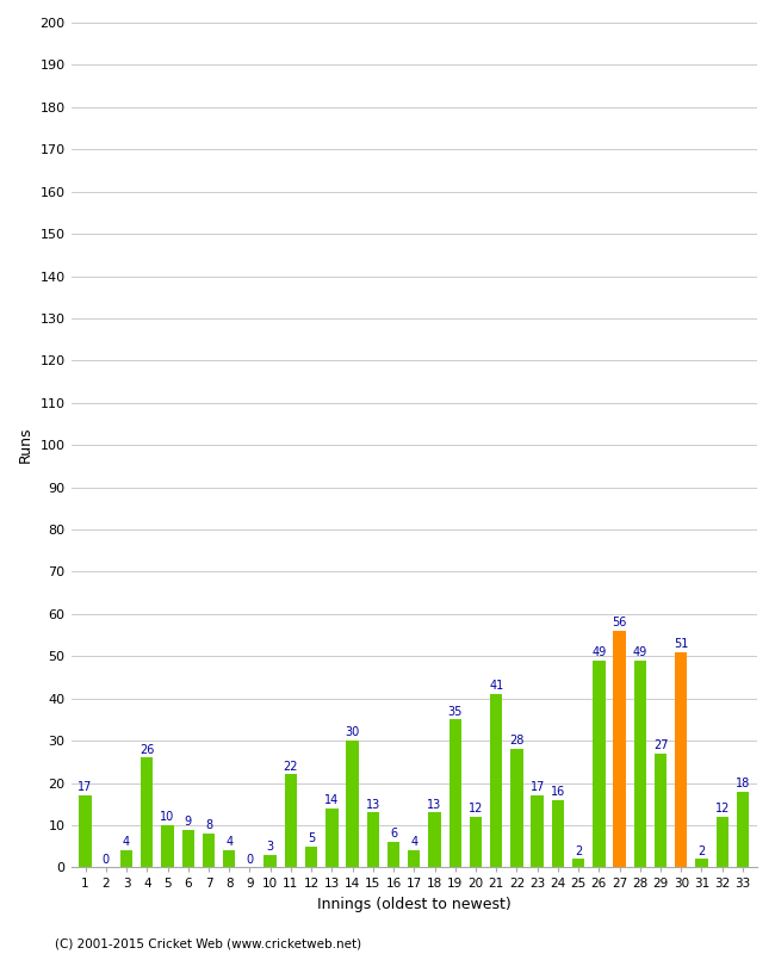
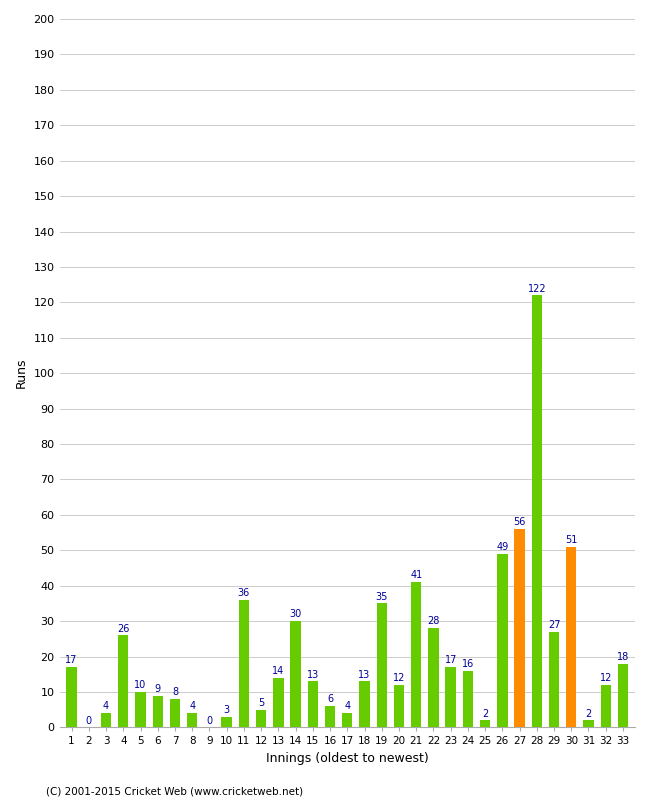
11: 22 -> 36
28: 49 -> 122
